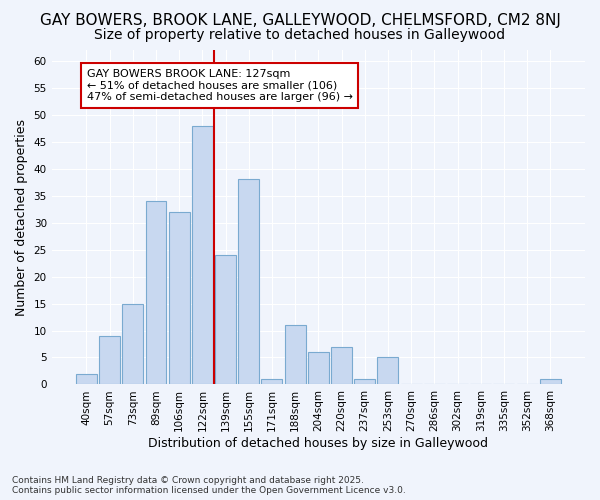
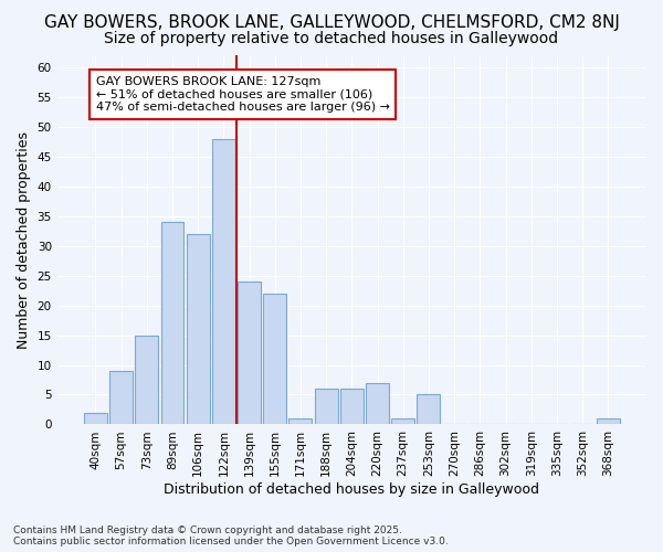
155sqm: 38 -> 22
188sqm: 11 -> 6
